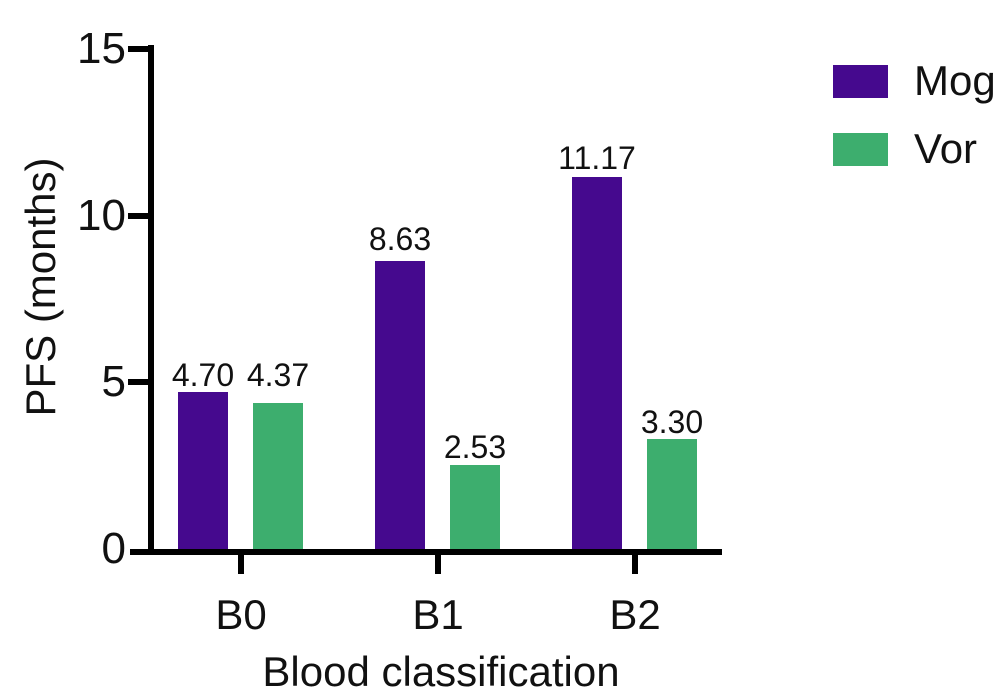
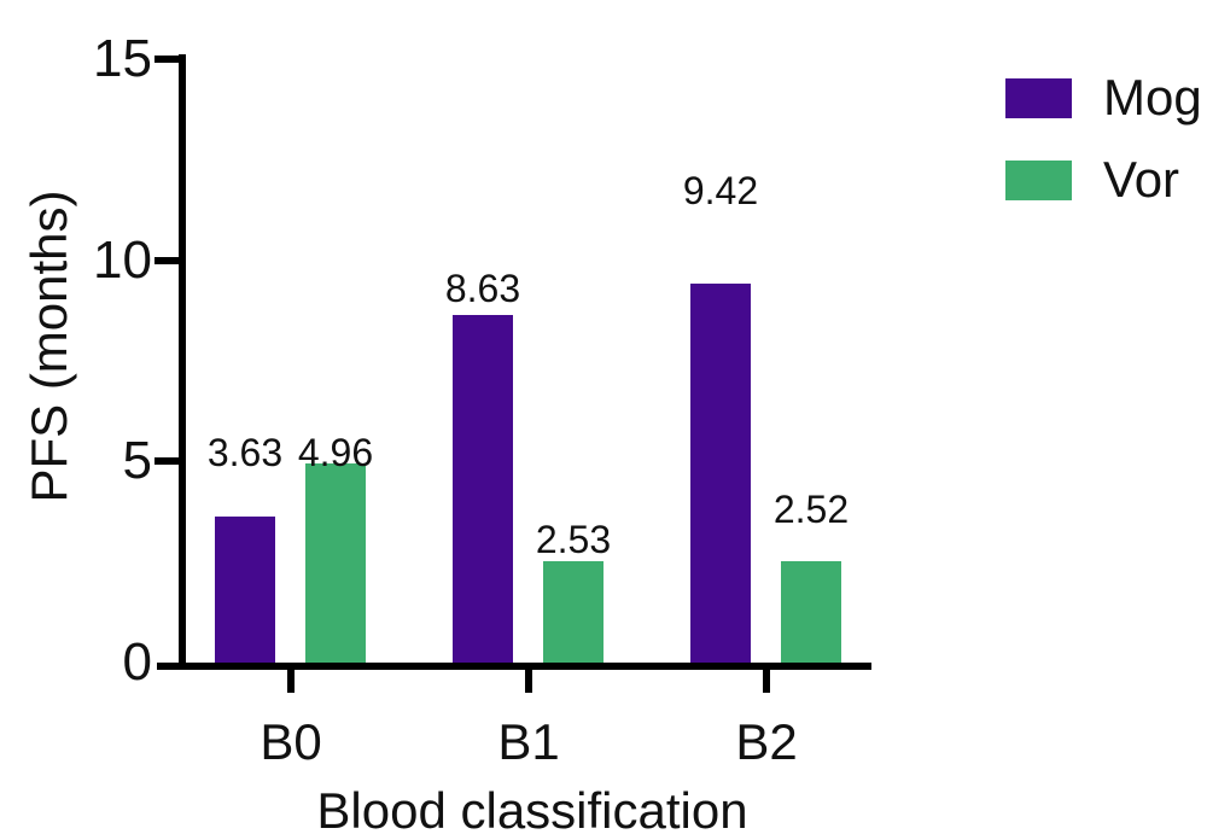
Mog/B0: 4.70 -> 3.63
Vor/B0: 4.37 -> 4.96
Mog/B2: 11.17 -> 9.42
Vor/B2: 3.30 -> 2.52
